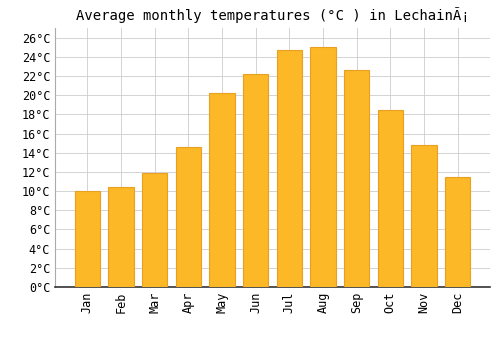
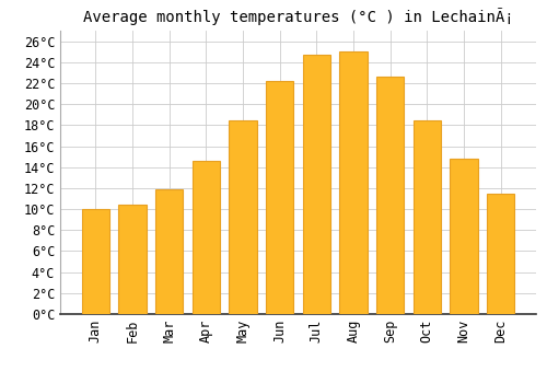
May: 20.2°C -> 18.5°C
